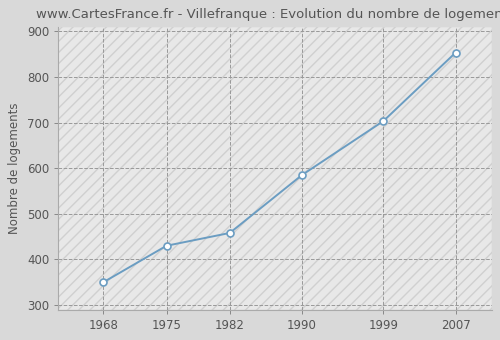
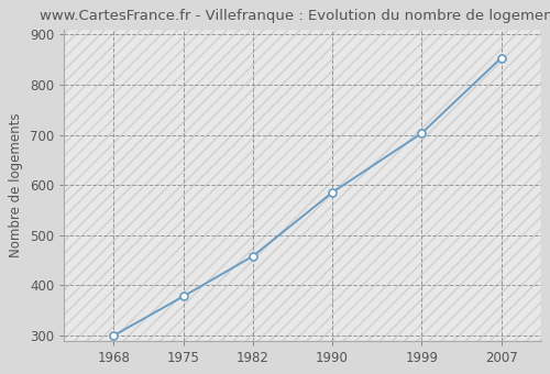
1968: 350 -> 300
1975: 430 -> 378
